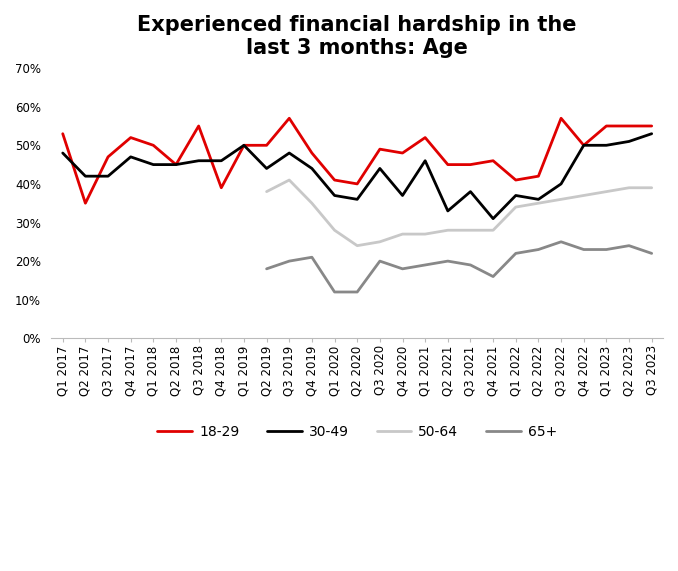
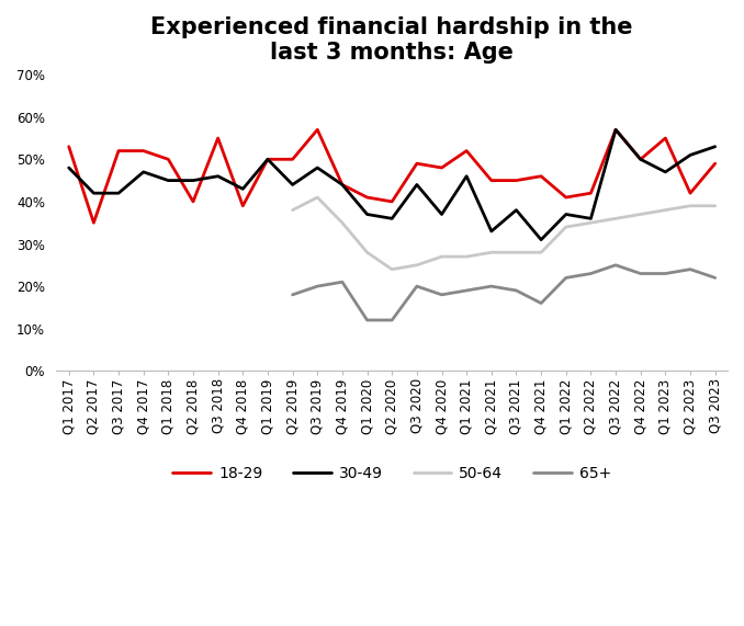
18-29/Q3 2017: 47% -> 52%
18-29/Q2 2018: 45% -> 40%
30-49/Q4 2018: 46% -> 43%
18-29/Q4 2019: 48% -> 44%
30-49/Q3 2022: 40% -> 57%
30-49/Q1 2023: 50% -> 47%
18-29/Q2 2023: 55% -> 42%
18-29/Q3 2023: 55% -> 49%
